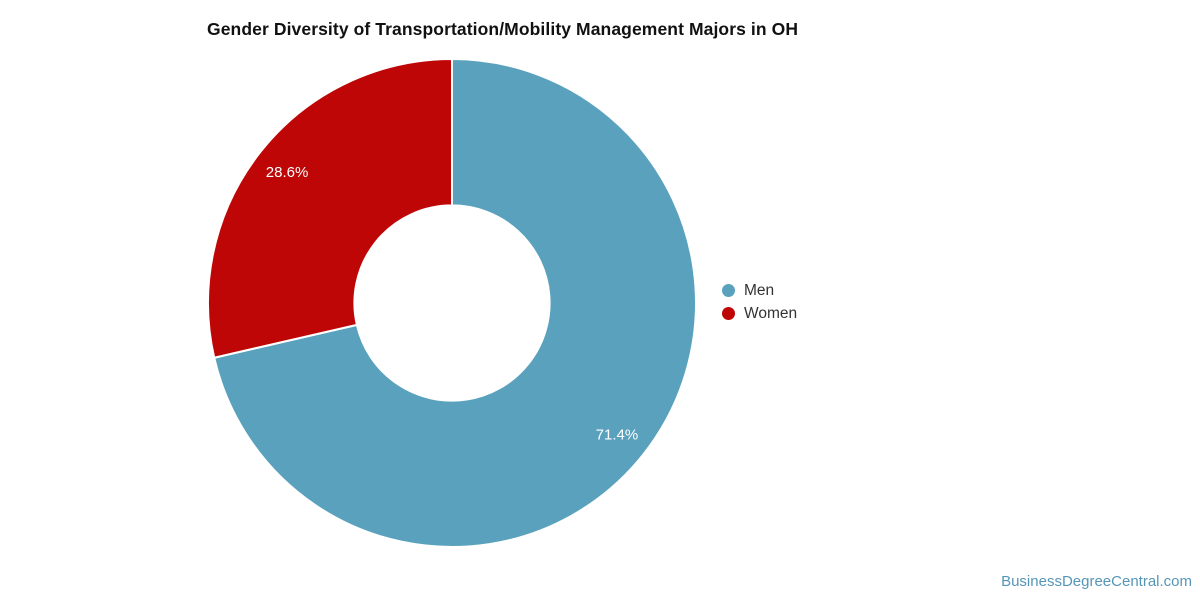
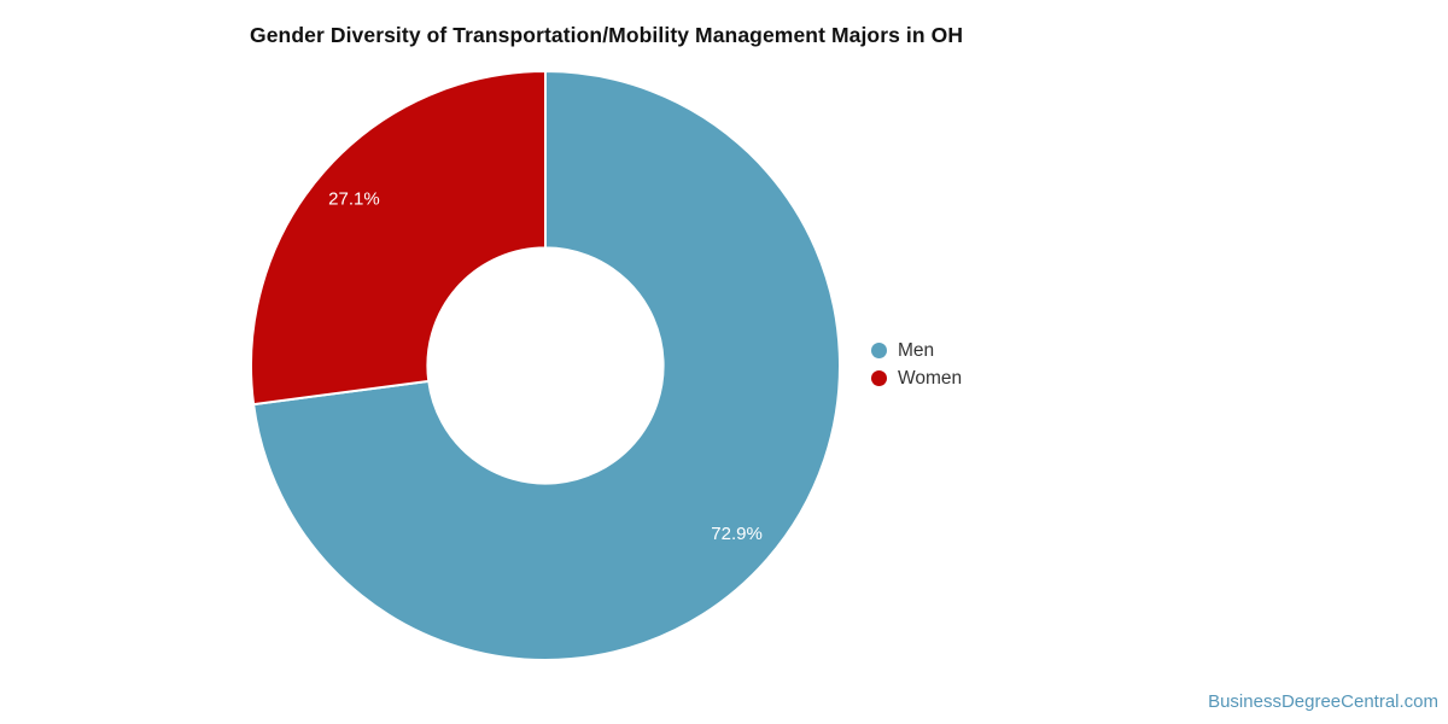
Men: 71.4% -> 72.9%
Women: 28.6% -> 27.1%
